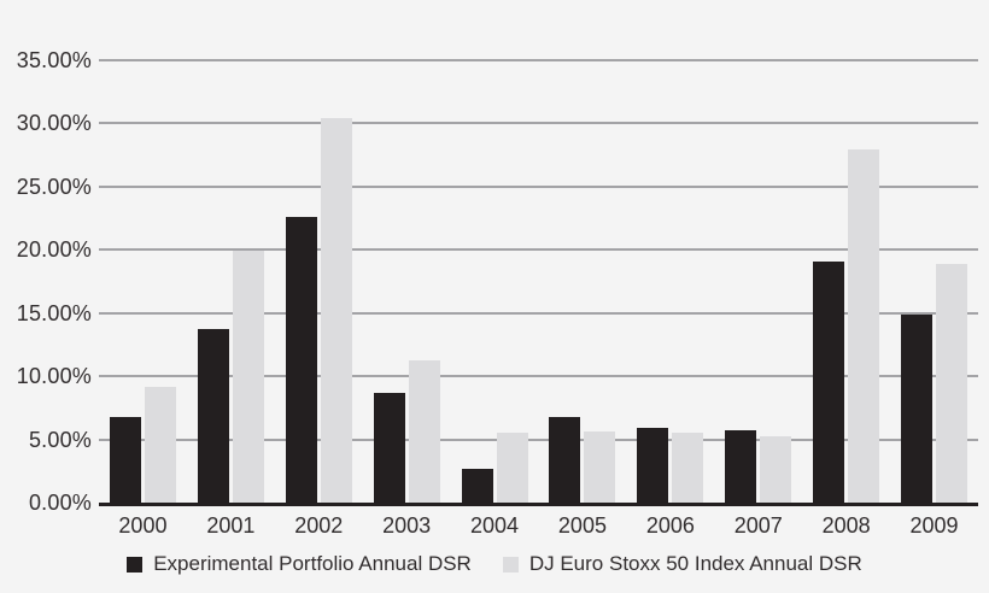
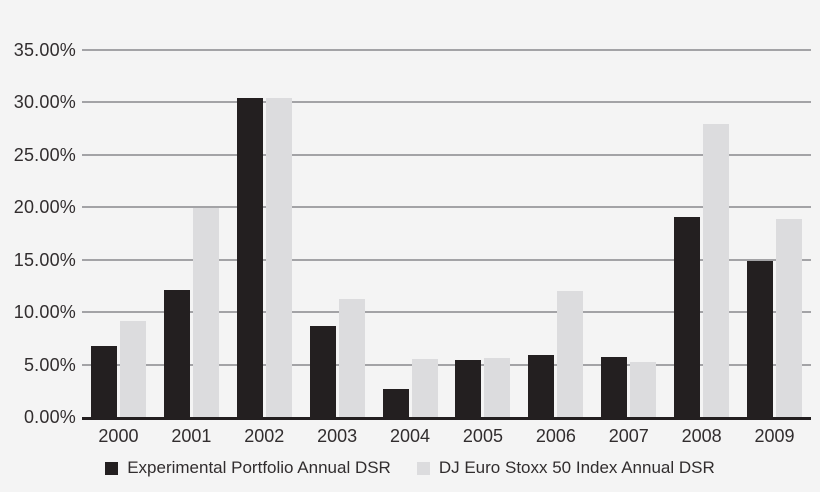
Experimental Portfolio Annual DSR/2001: 13.7% -> 12.1%
Experimental Portfolio Annual DSR/2002: 22.6% -> 30.4%
Experimental Portfolio Annual DSR/2005: 6.8% -> 5.4%
DJ Euro Stoxx 50 Index Annual DSR/2006: 5.5% -> 12.0%
